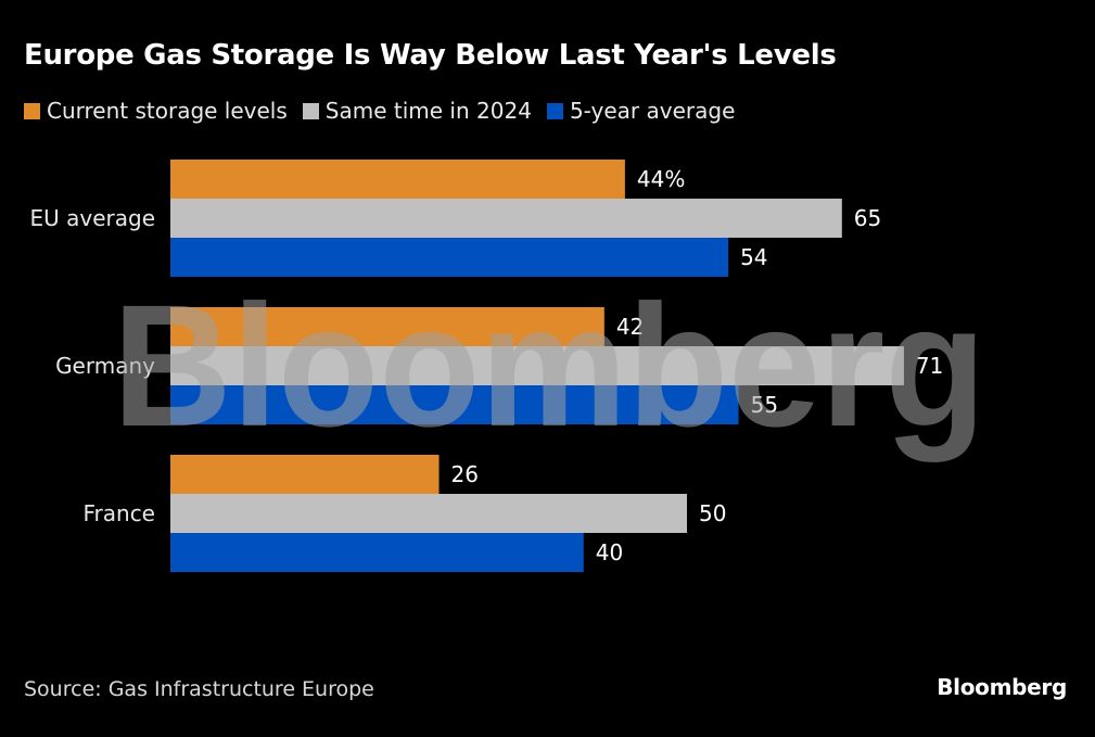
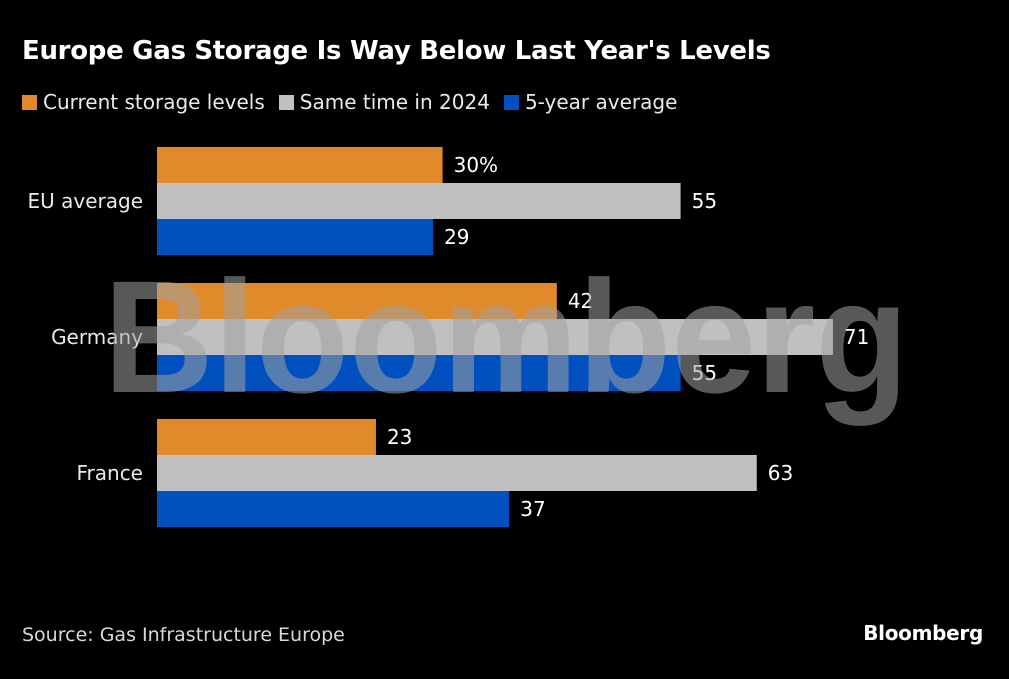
Current storage levels/EU average: 44% -> 30%
Same time in 2024/EU average: 65 -> 55
5-year average/EU average: 54 -> 29
Current storage levels/France: 26 -> 23
Same time in 2024/France: 50 -> 63
5-year average/France: 40 -> 37
